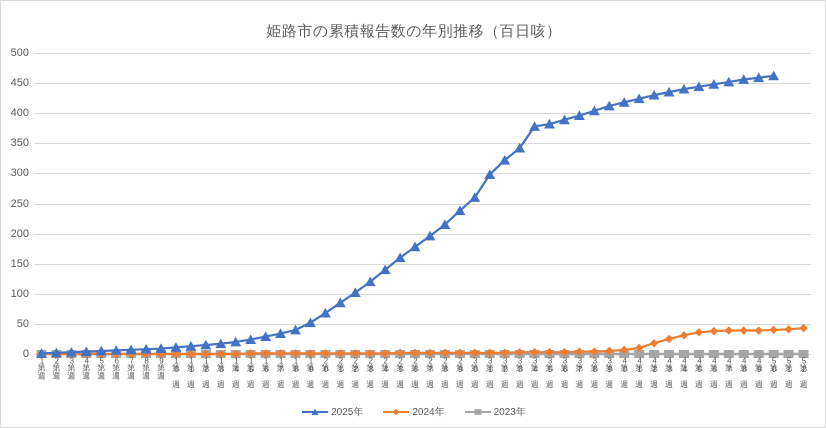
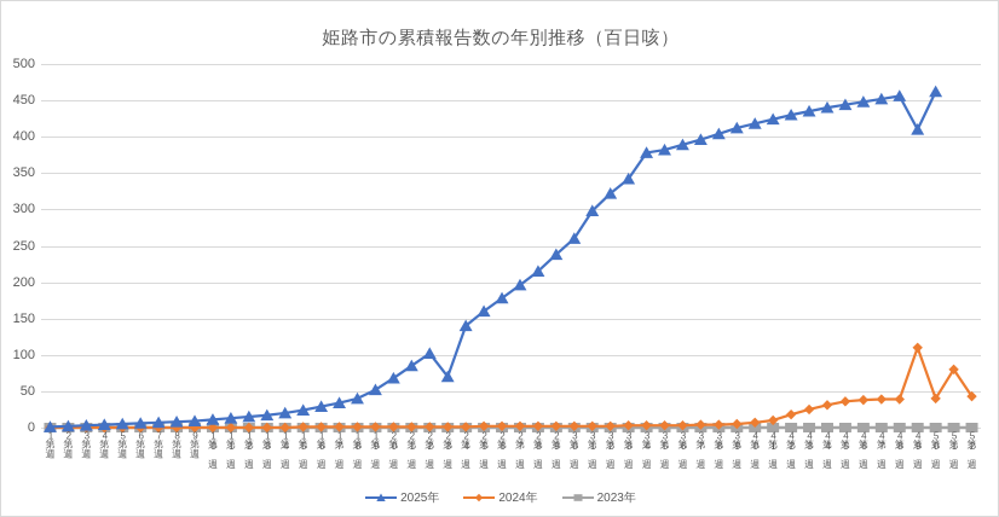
2025年/第23週: 120 -> 70
2025年/第49週: 460 -> 410
2024年/第49週: 40 -> 110
2024年/第51週: 40 -> 80
